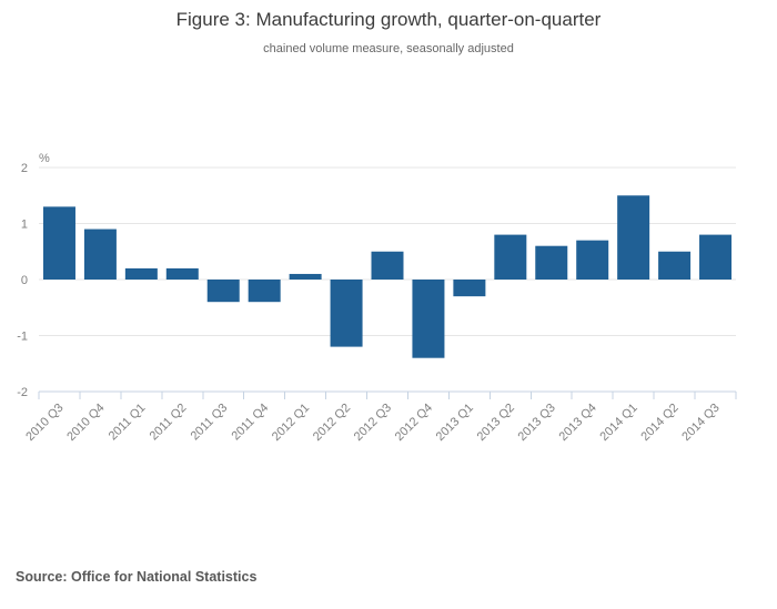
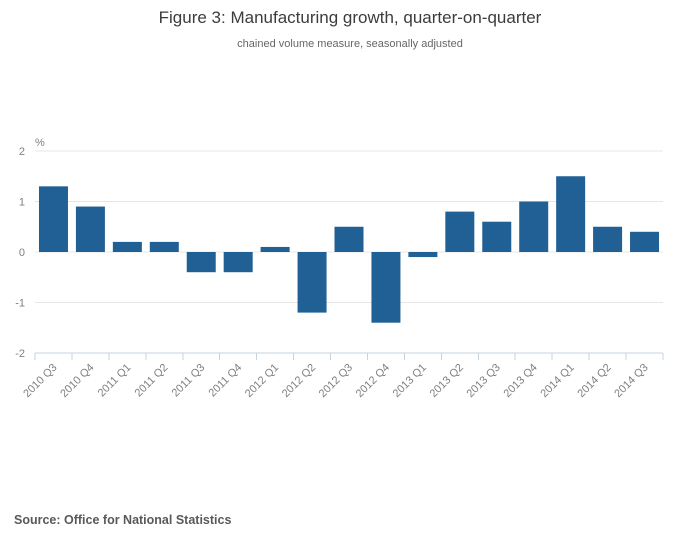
2013 Q1: -0.3 -> -0.1
2013 Q4: 0.7 -> 1.0
2014 Q3: 0.8 -> 0.4
